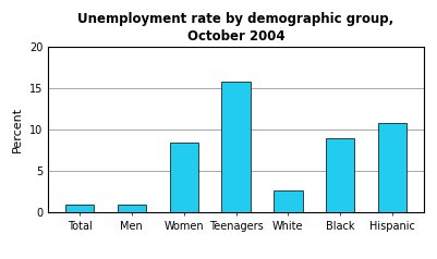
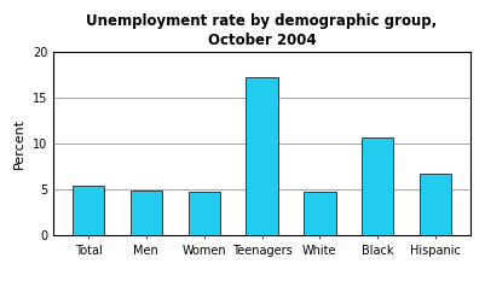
Total: 1.0 -> 5.4
Men: 1.0 -> 4.9
Women: 8.4 -> 4.8
Teenagers: 15.8 -> 17.2
White: 2.6 -> 4.7
Black: 9.0 -> 10.7
Hispanic: 10.8 -> 6.7
